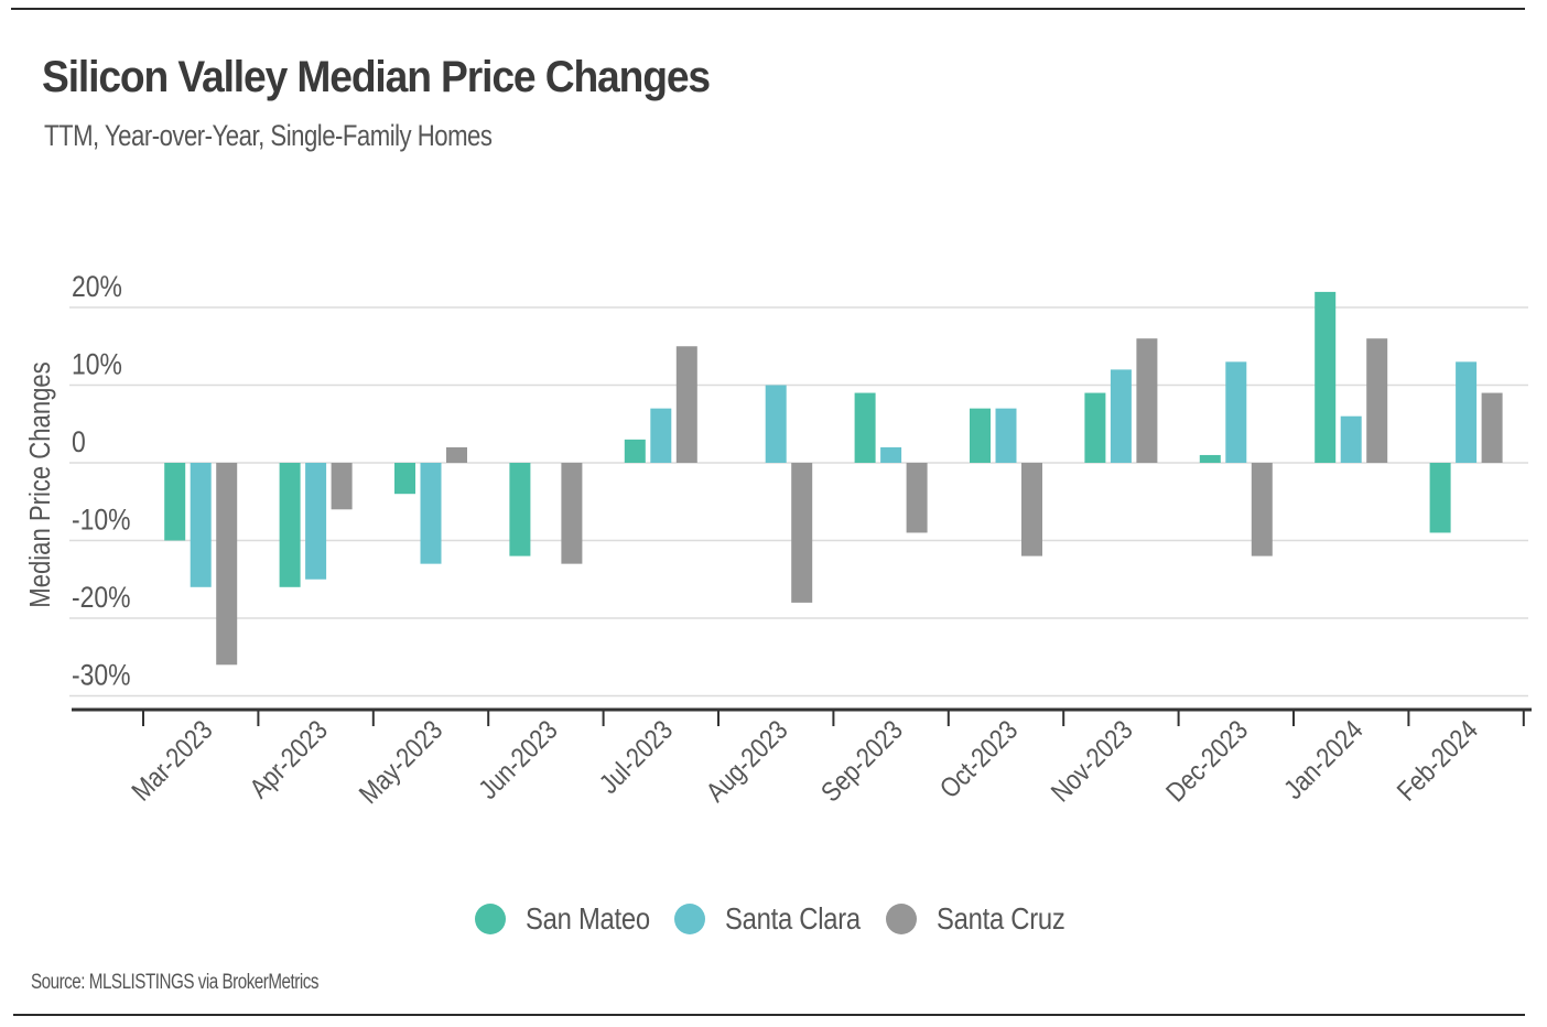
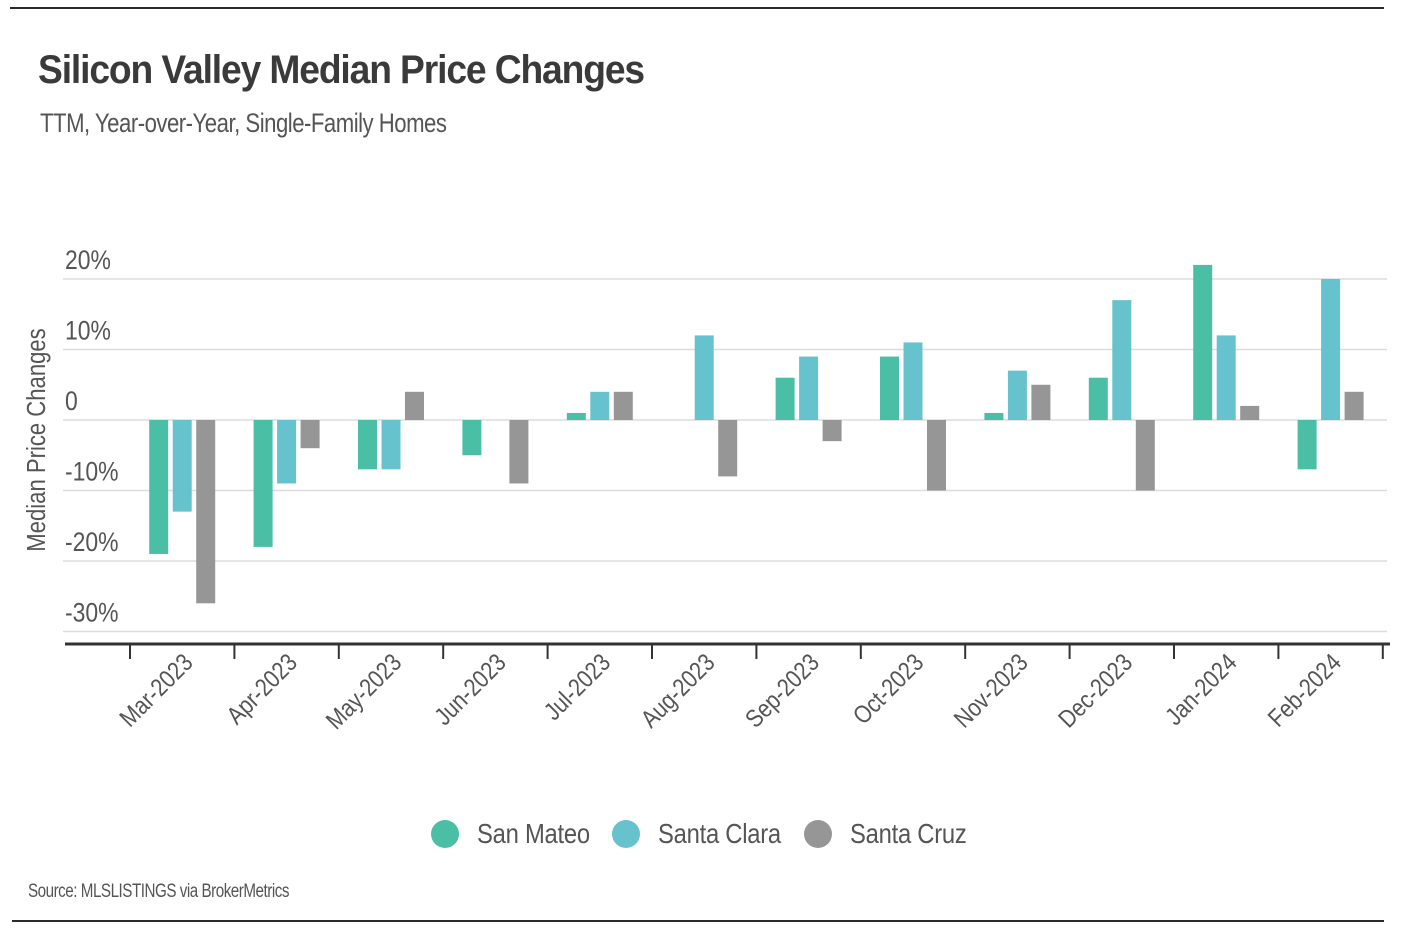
San Mateo/Mar-2023: -10% -> -19%
Santa Clara/Mar-2023: -16% -> -13%
San Mateo/Apr-2023: -16% -> -18%
Santa Clara/Apr-2023: -15% -> -9%
Santa Cruz/Apr-2023: -6% -> -4%
San Mateo/May-2023: -4% -> -7%
Santa Clara/May-2023: -13% -> -7%
Santa Cruz/May-2023: 2% -> 4%
San Mateo/Jun-2023: -12% -> -5%
Santa Cruz/Jun-2023: -13% -> -9%
San Mateo/Jul-2023: 3% -> 1%
Santa Clara/Jul-2023: 7% -> 4%
Santa Cruz/Jul-2023: 15% -> 4%
Santa Clara/Aug-2023: 10% -> 12%
Santa Cruz/Aug-2023: -18% -> -8%
San Mateo/Sep-2023: 9% -> 6%
Santa Clara/Sep-2023: 2% -> 9%
Santa Cruz/Sep-2023: -9% -> -3%
San Mateo/Oct-2023: 7% -> 9%
Santa Clara/Oct-2023: 7% -> 11%
Santa Cruz/Oct-2023: -12% -> -10%
San Mateo/Nov-2023: 9% -> 1%
Santa Clara/Nov-2023: 12% -> 7%
Santa Cruz/Nov-2023: 16% -> 5%
San Mateo/Dec-2023: 1% -> 6%
Santa Clara/Dec-2023: 13% -> 17%
Santa Cruz/Dec-2023: -12% -> -10%
Santa Clara/Jan-2024: 6% -> 12%
Santa Cruz/Jan-2024: 16% -> 2%
San Mateo/Feb-2024: -9% -> -7%
Santa Clara/Feb-2024: 13% -> 20%
Santa Cruz/Feb-2024: 9% -> 4%
